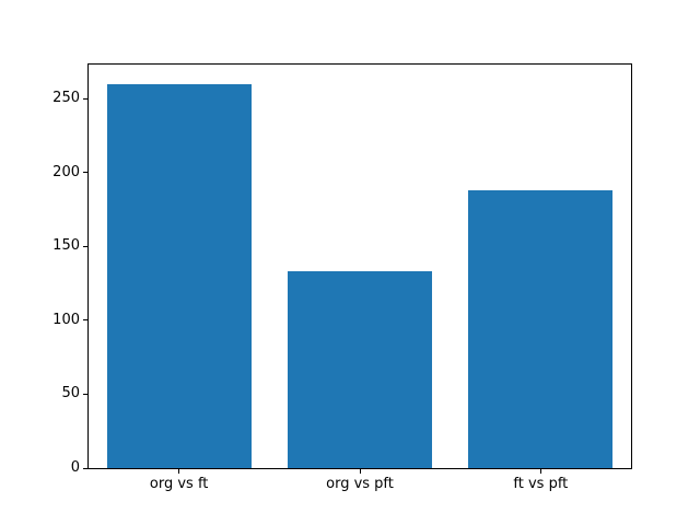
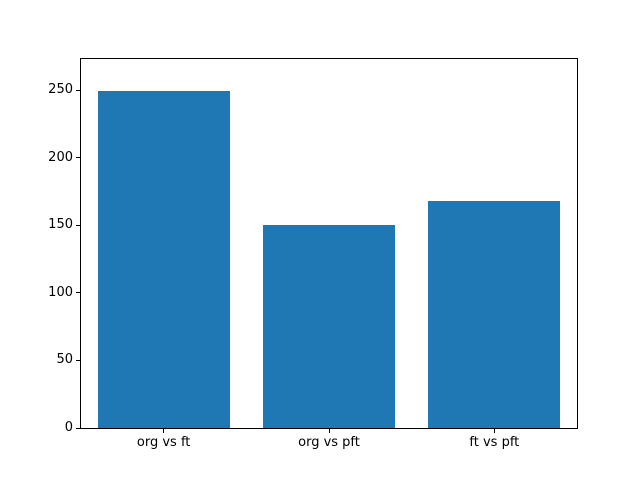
org vs ft: 260 -> 249
org vs pft: 133 -> 150
ft vs pft: 188 -> 168
